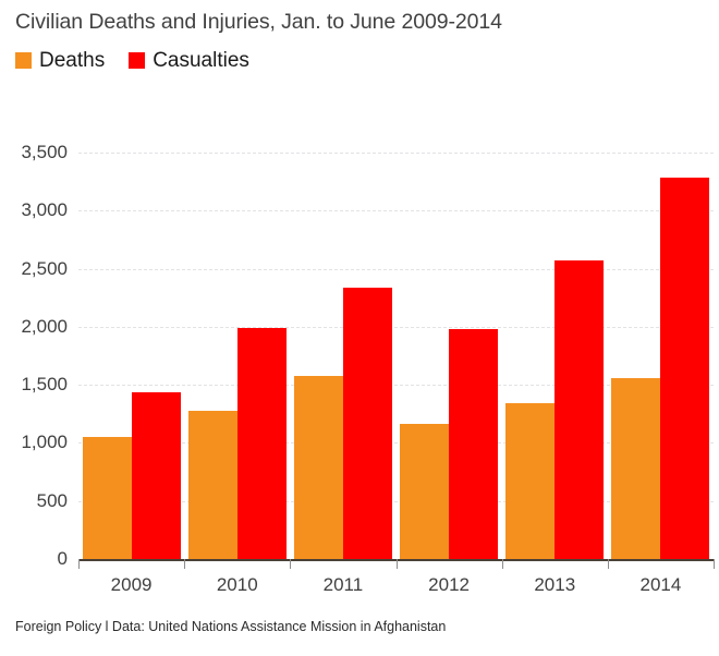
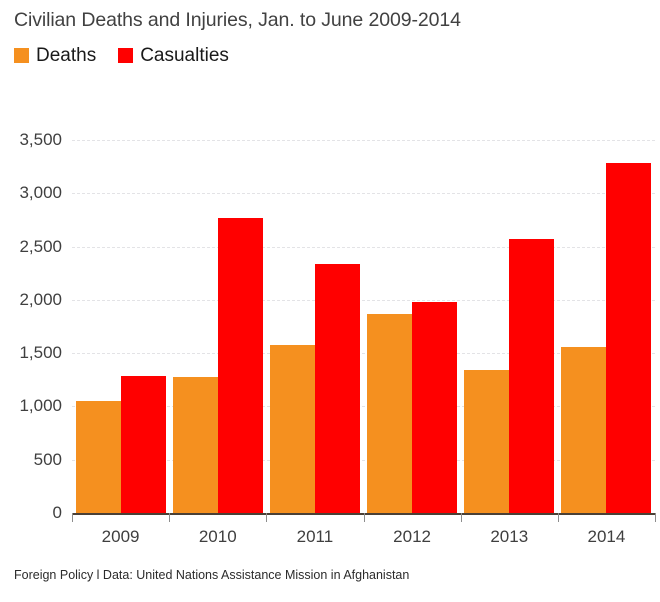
Casualties/2009: 1440 -> 1290
Casualties/2010: 1990 -> 2770
Deaths/2012: 1160 -> 1870
